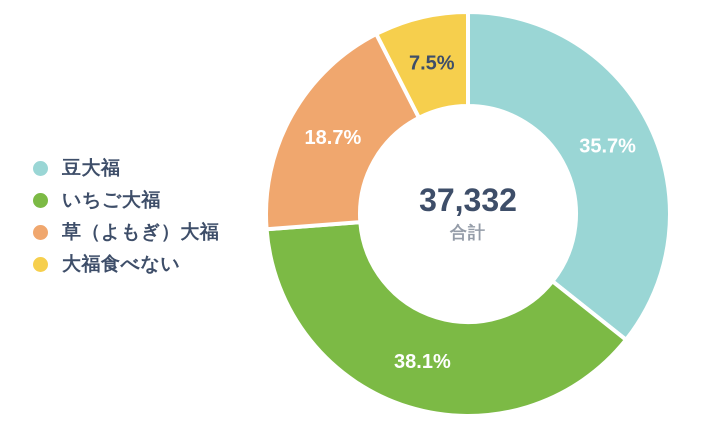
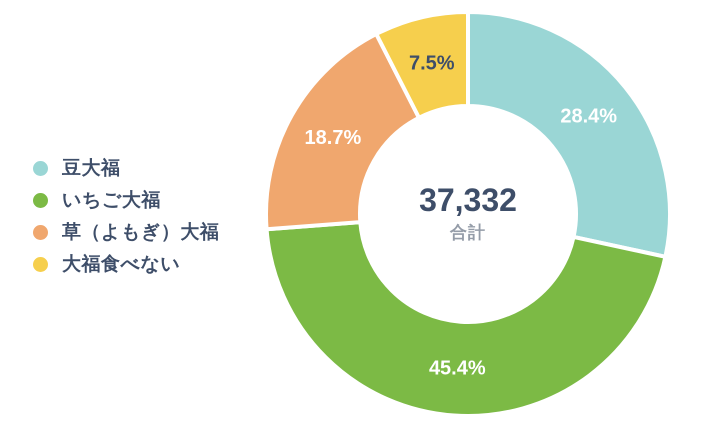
豆大福: 35.7% -> 28.4%
いちご大福: 38.1% -> 45.4%
